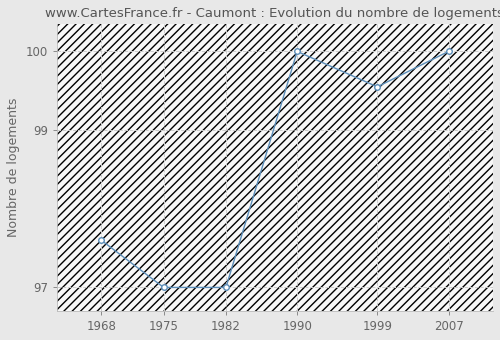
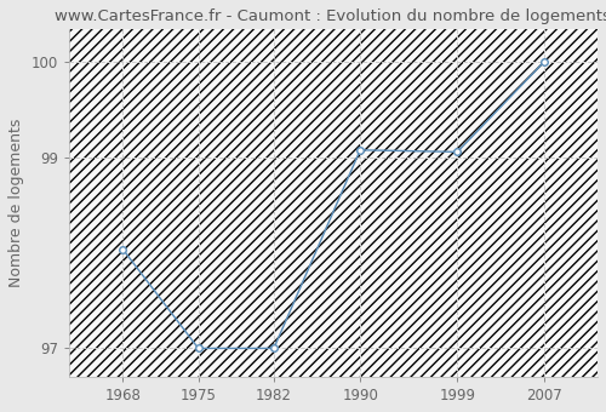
1968: 97.60 -> 98.04
1990: 100.00 -> 99.08
1999: 99.55 -> 99.06
